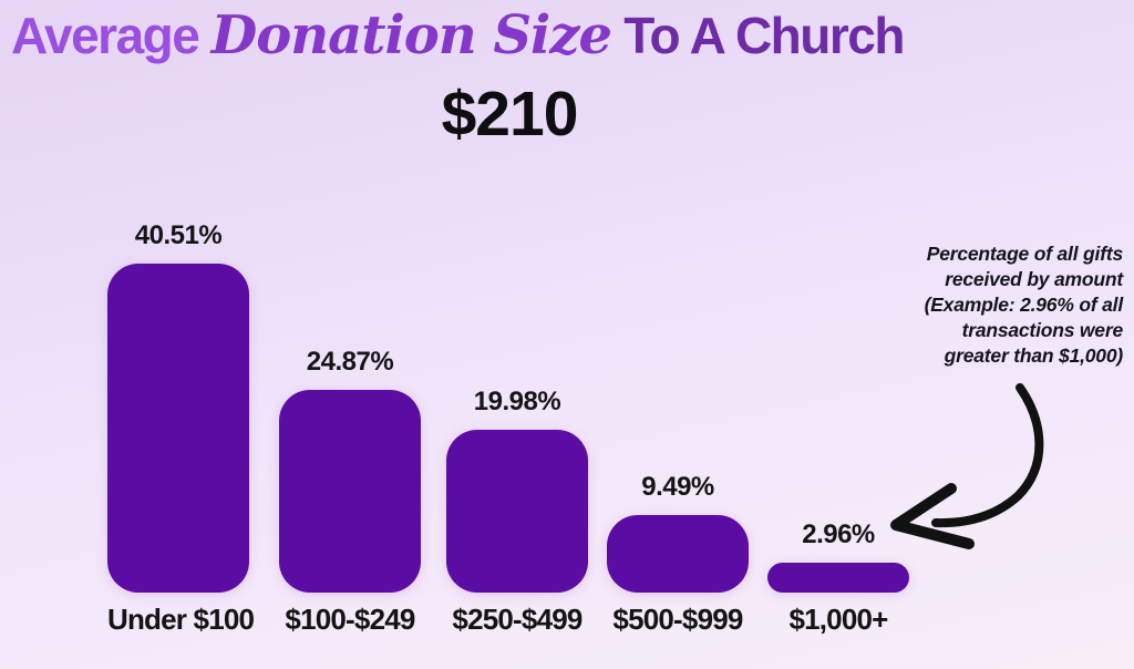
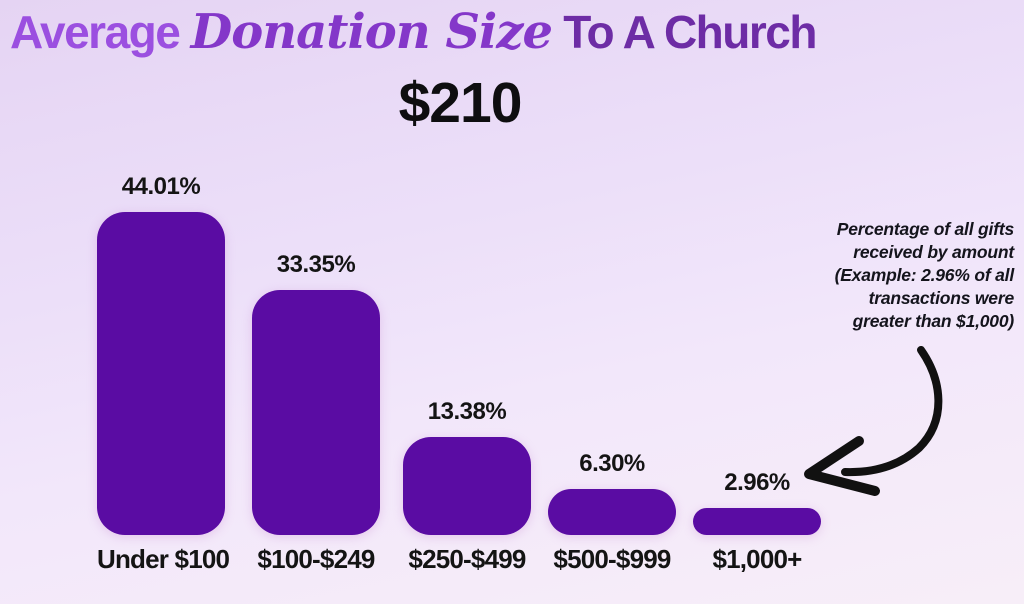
Under $100: 40.51% -> 44.01%
$100-$249: 24.87% -> 33.35%
$250-$499: 19.98% -> 13.38%
$500-$999: 9.49% -> 6.30%
